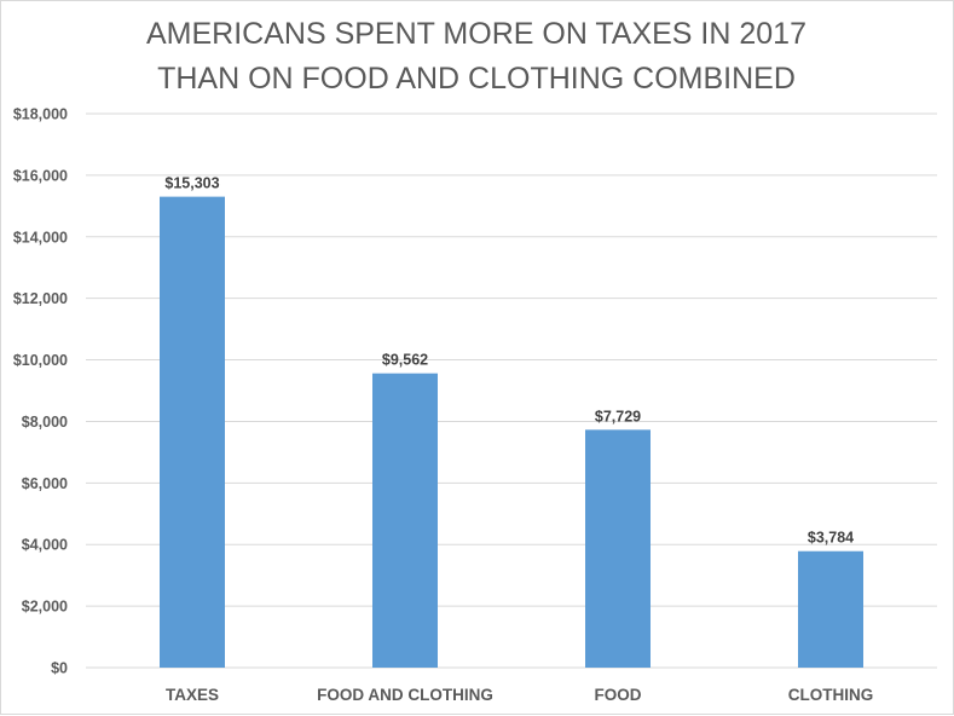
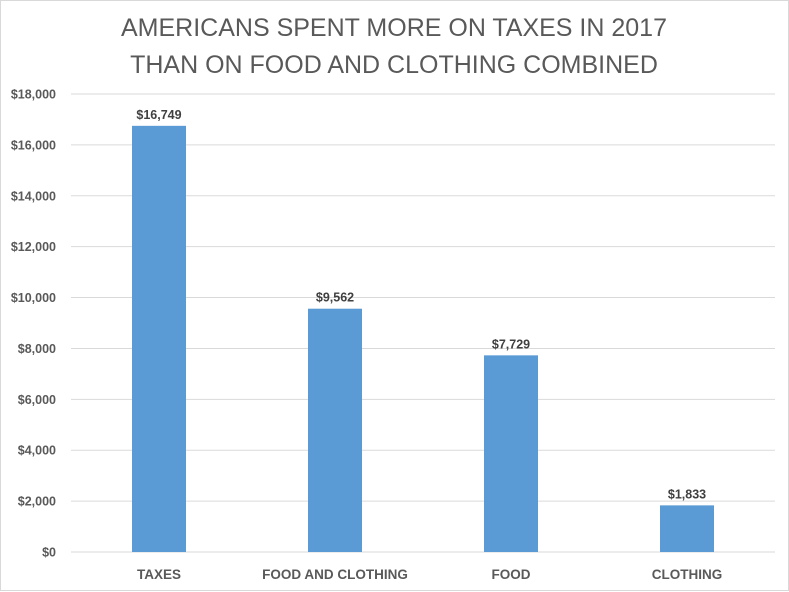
TAXES: $15,303 -> $16,749
CLOTHING: $3,784 -> $1,833
